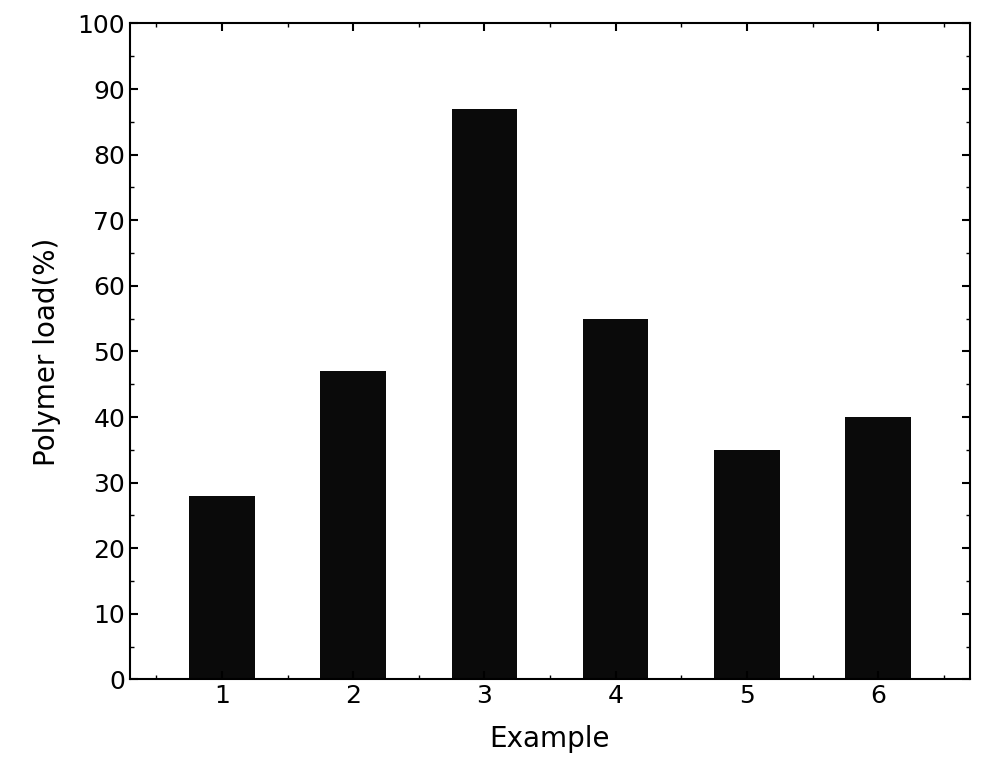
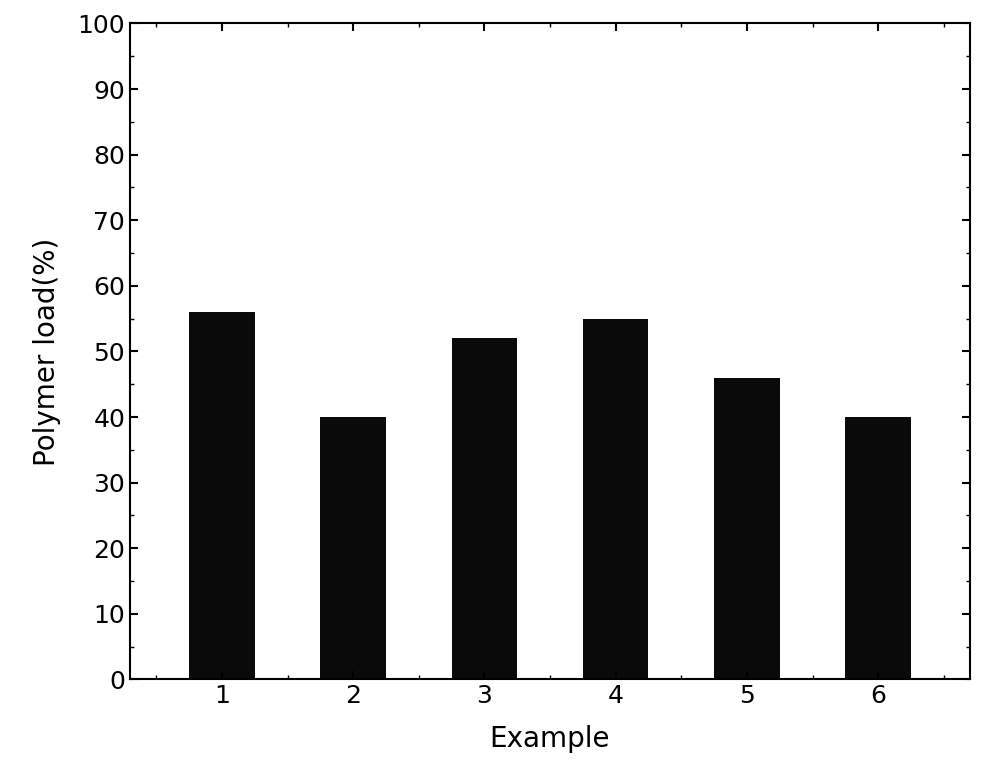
1: 28 -> 56
2: 47 -> 40
3: 87 -> 52
5: 35 -> 46
